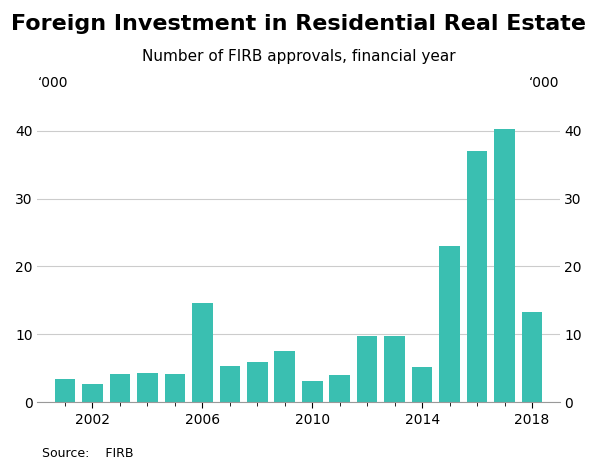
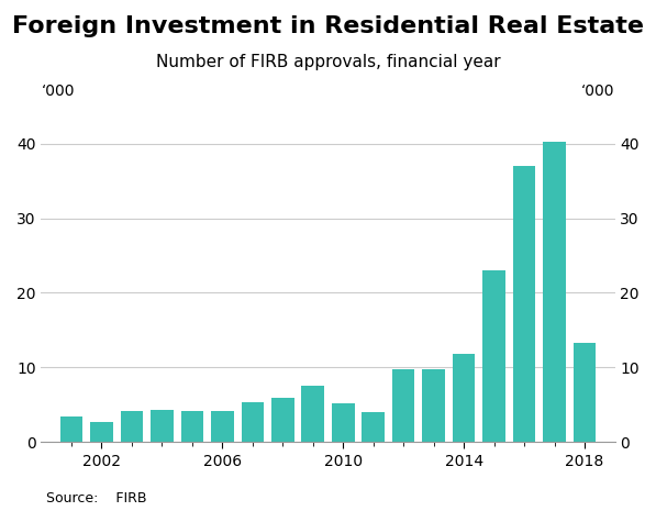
2006: 14.6 -> 4.2
2010: 3.2 -> 5.2
2014: 5.2 -> 11.8
